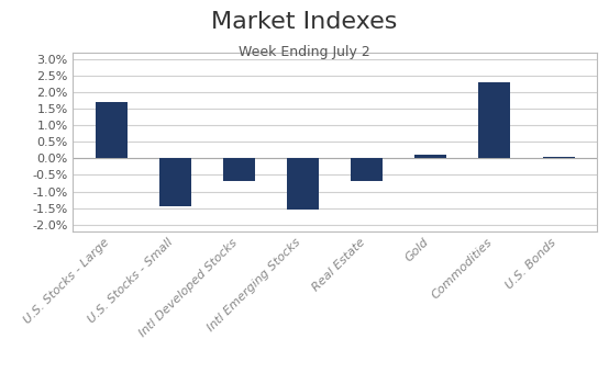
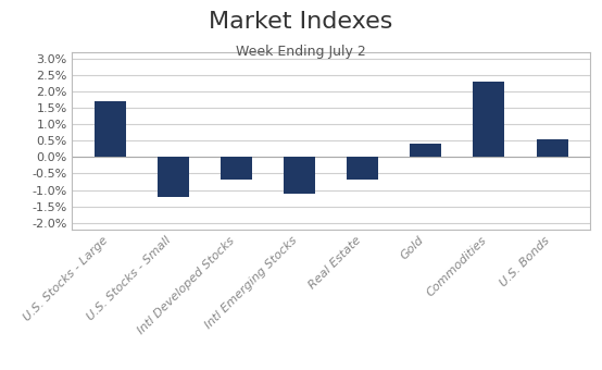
U.S. Stocks - Small: -1.45% -> -1.20%
Intl Emerging Stocks: -1.55% -> -1.10%
Gold: 0.10% -> 0.40%
U.S. Bonds: 0.05% -> 0.55%
